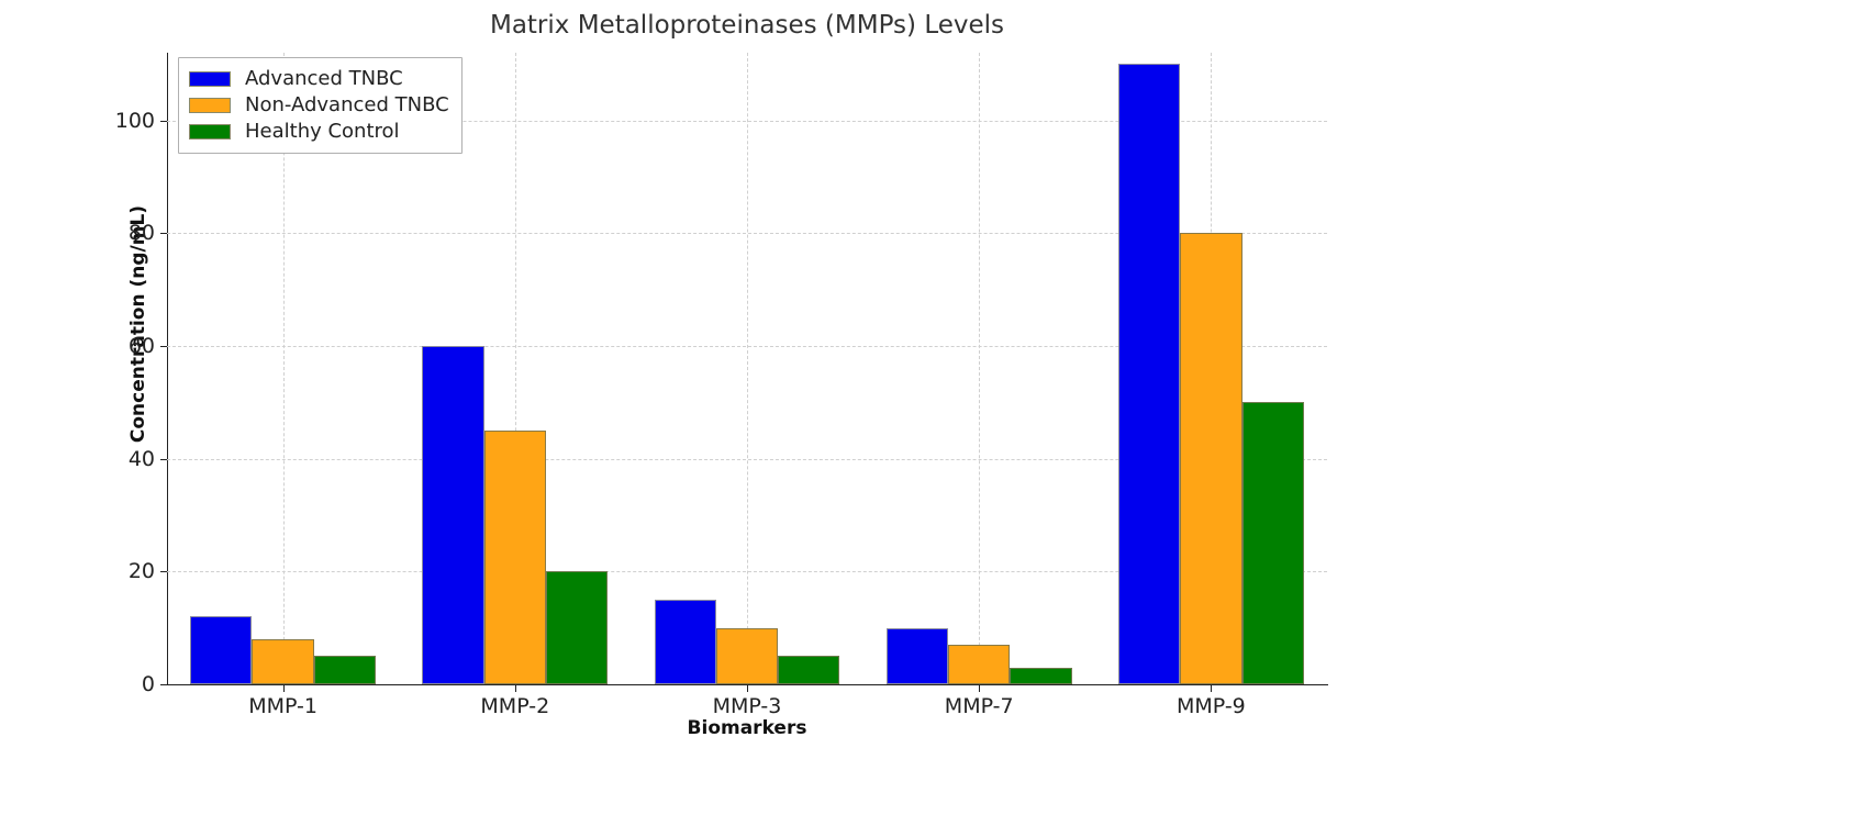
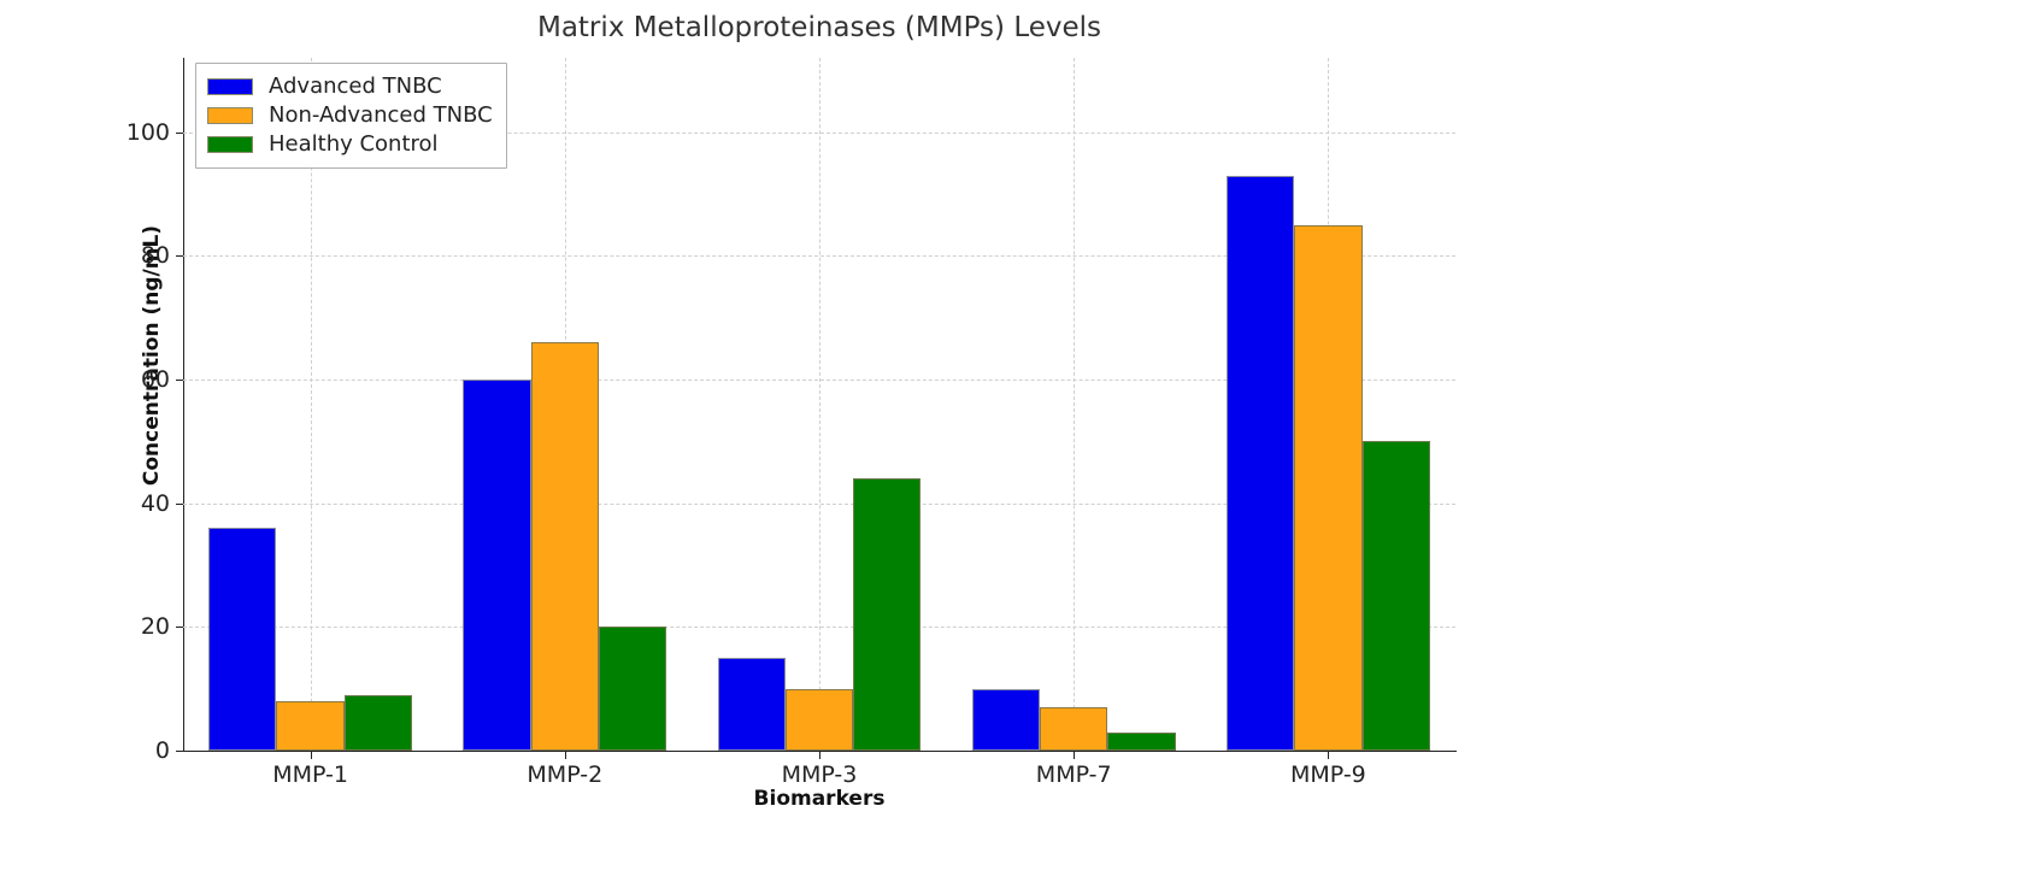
Advanced TNBC/MMP-1: 12 -> 36
Healthy Control/MMP-1: 5 -> 9
Non-Advanced TNBC/MMP-2: 45 -> 66
Healthy Control/MMP-3: 5 -> 44
Advanced TNBC/MMP-9: 110 -> 93
Non-Advanced TNBC/MMP-9: 80 -> 85
